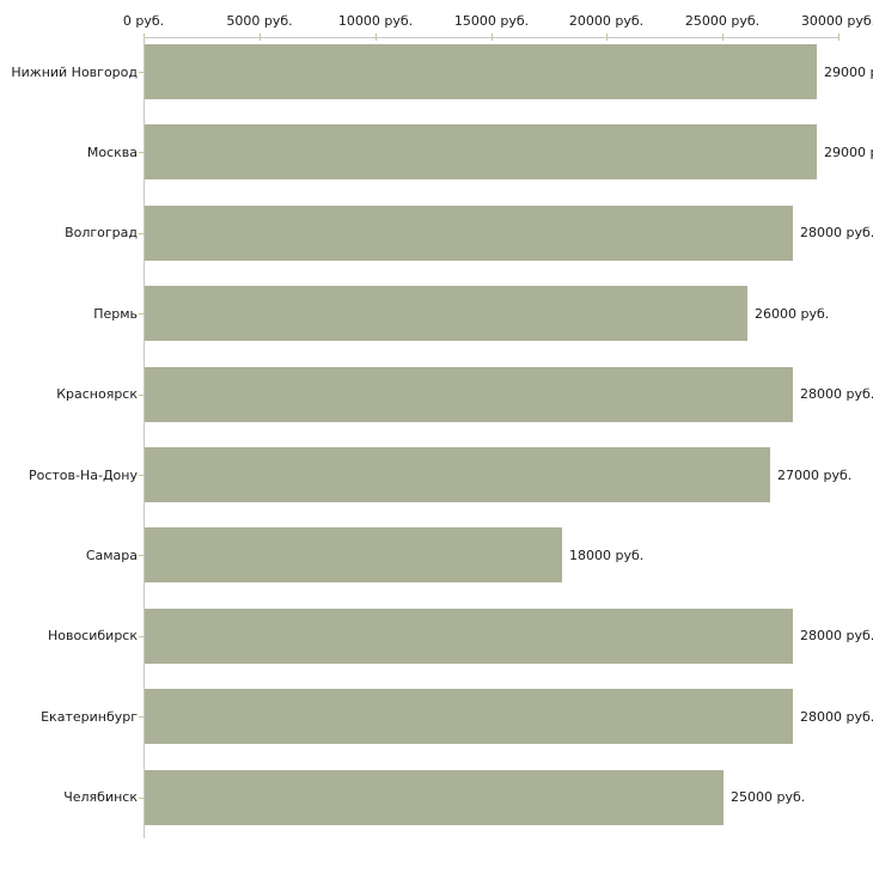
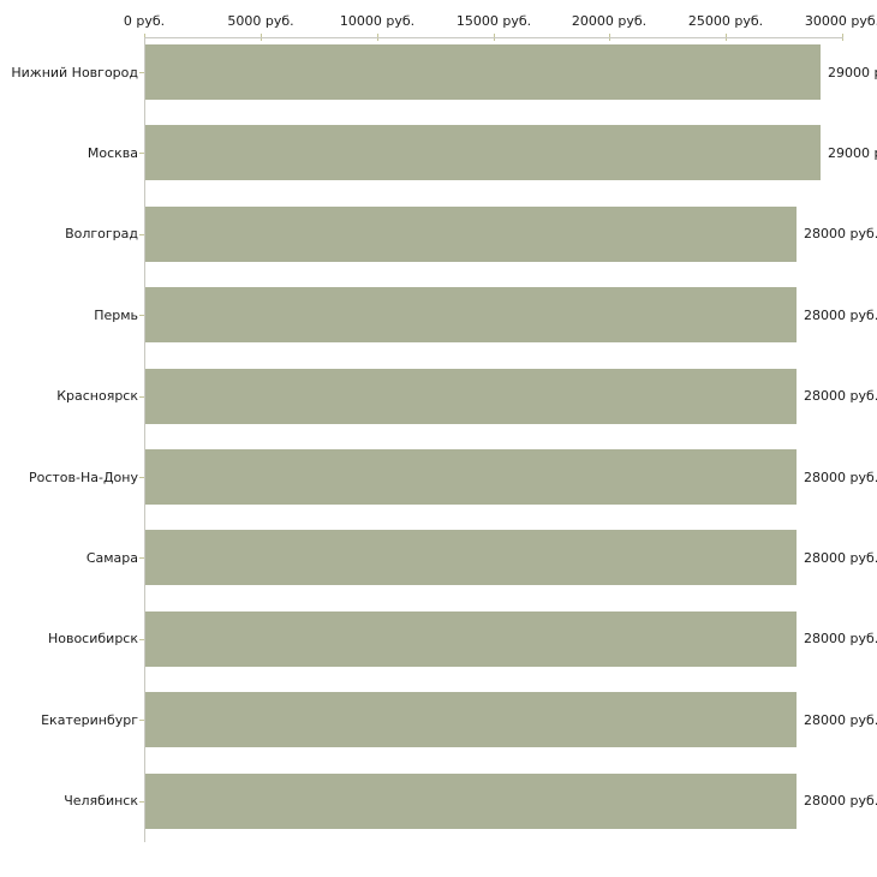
Пермь: 26000 -> 28000
Ростов-На-Дону: 27000 -> 28000
Самара: 18000 -> 28000
Челябинск: 25000 -> 28000
